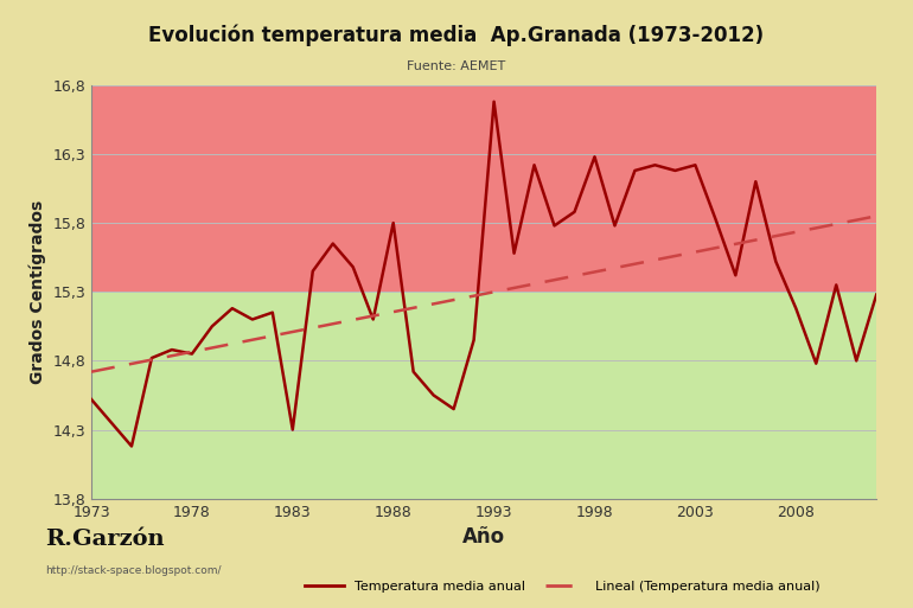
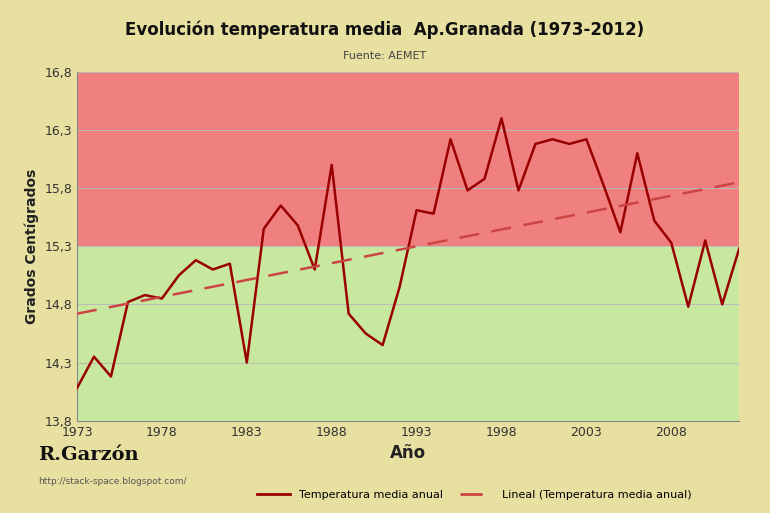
1973: 14,52 -> 14,08
1988: 15,80 -> 16,00
1993: 16,68 -> 15,61
1998: 16,28 -> 16,40
2008: 15,18 -> 15,33
